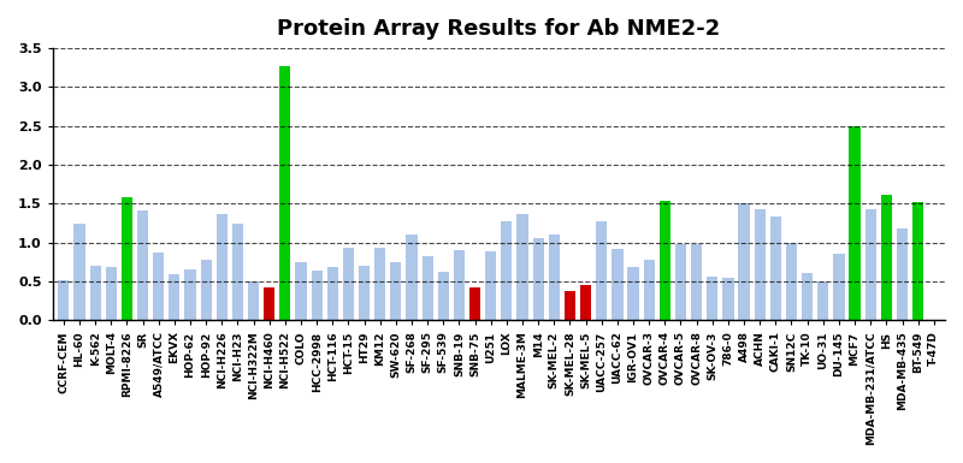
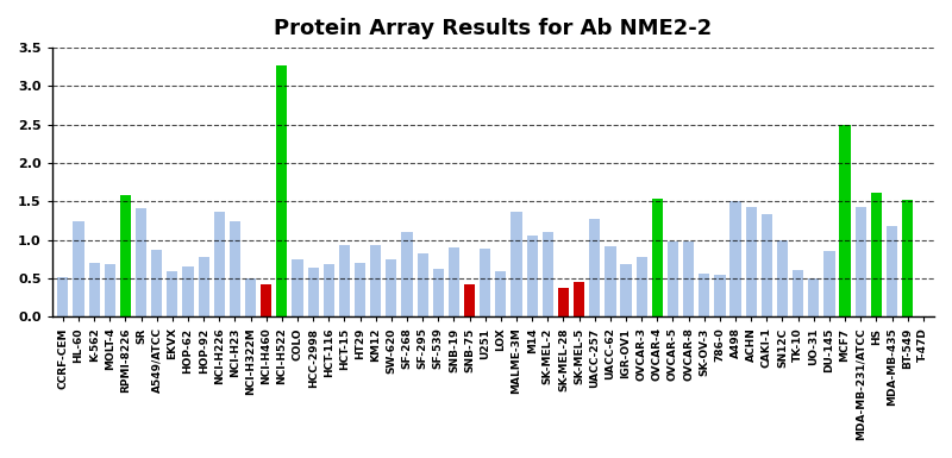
LOX: 1.28 -> 0.60
